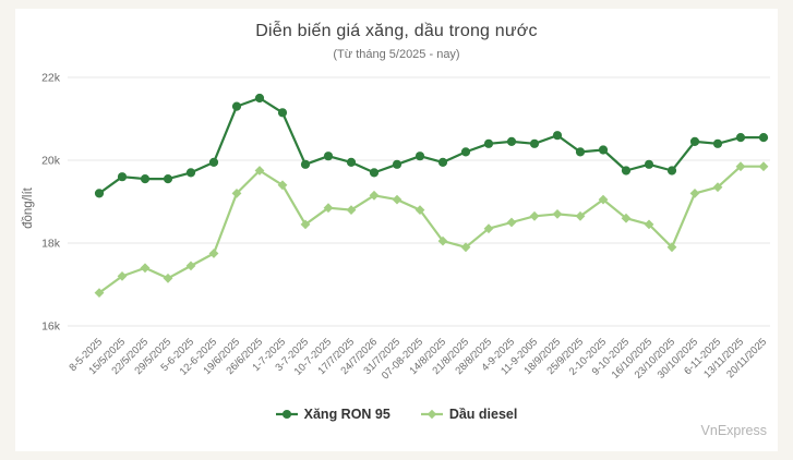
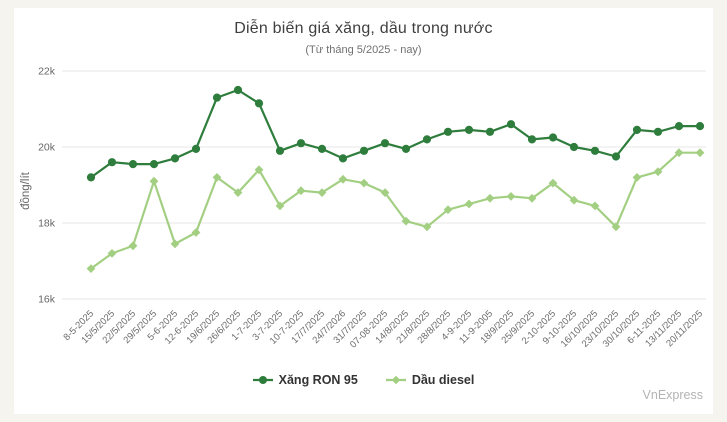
Dầu diesel/29/5/2025: 17.1k -> 19.1k
Dầu diesel/26/6/2025: 19.8k -> 18.8k
Xăng RON 95/9-10-2025: 19.8k -> 20.0k
